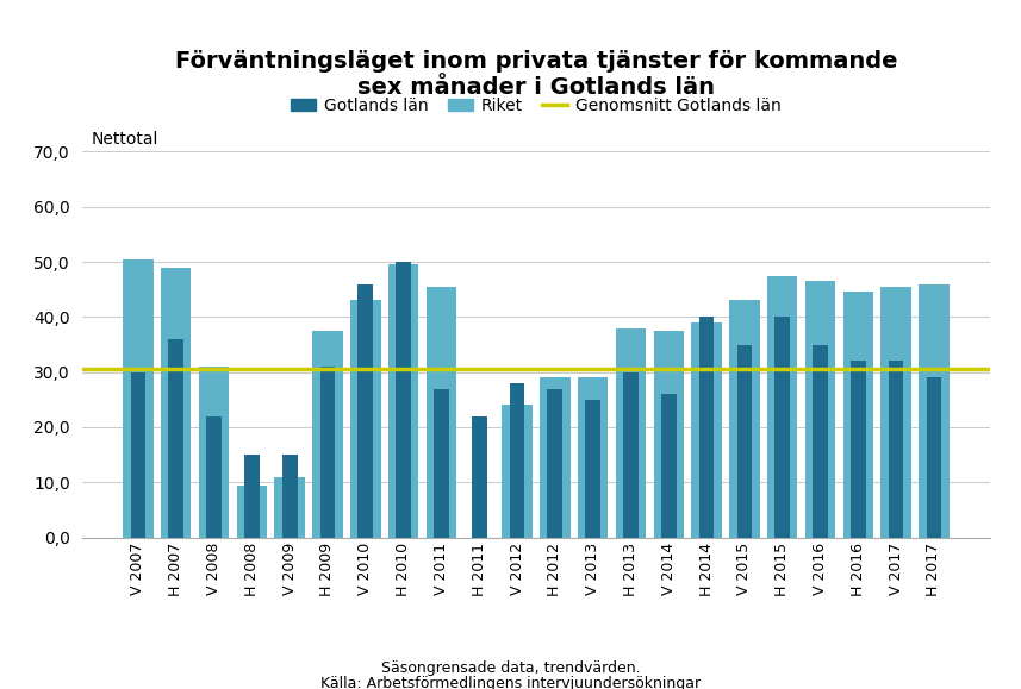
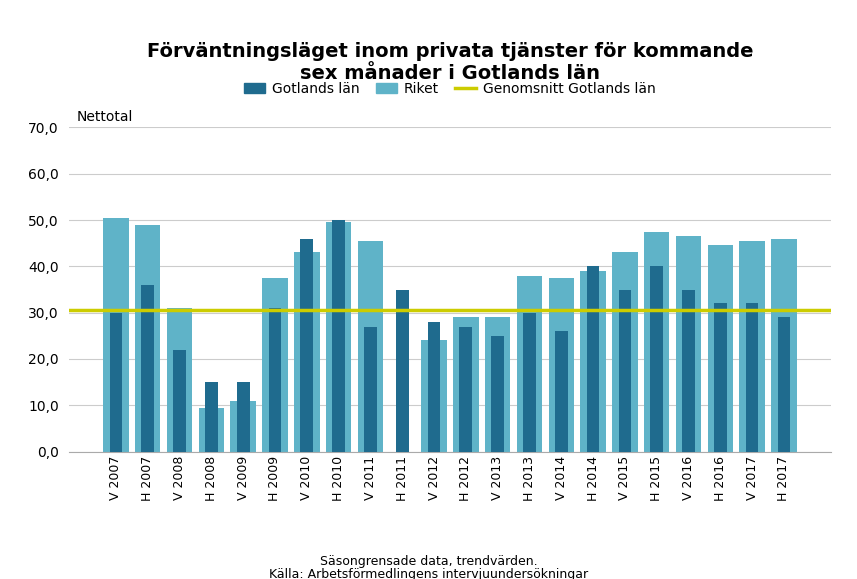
Gotlands län/H 2011: 22 -> 35
